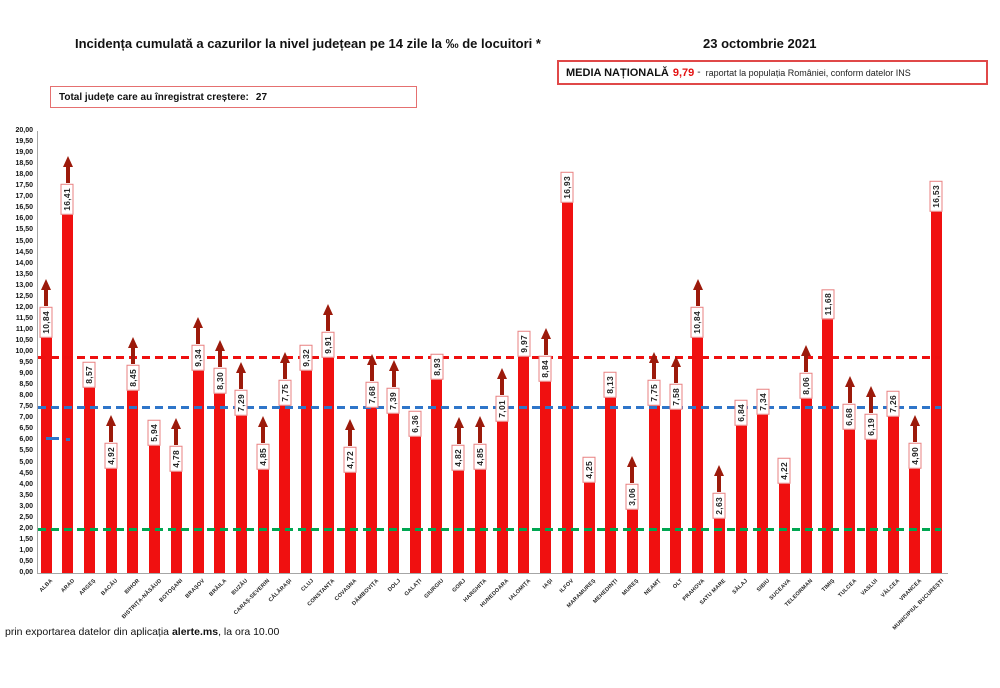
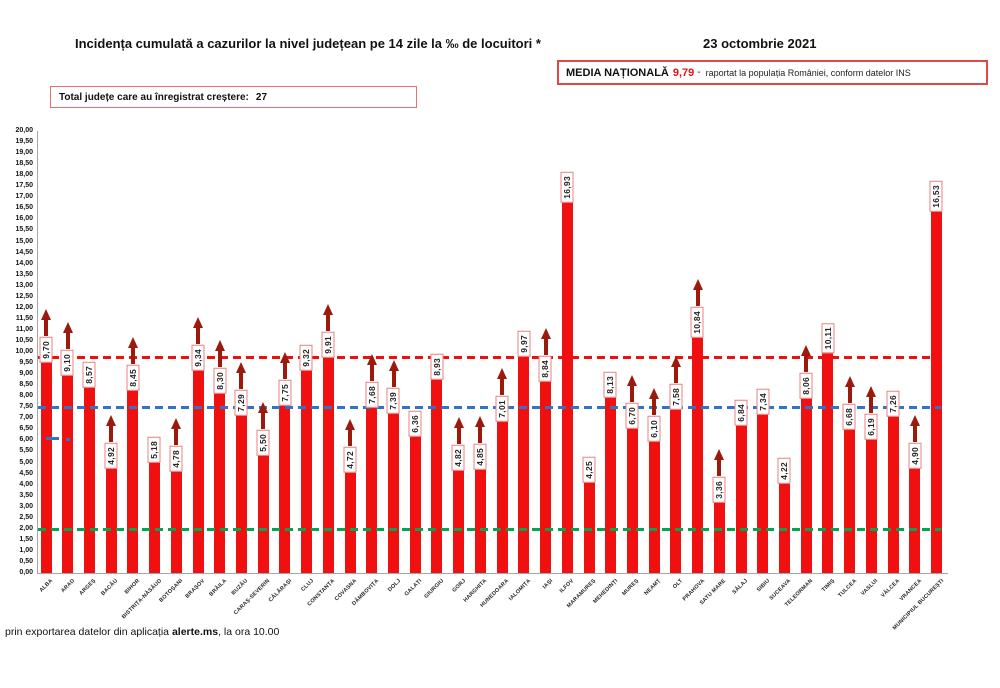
ALBA: 10,84 -> 9,70
ARAD: 16,41 -> 9,10
BISTRIȚA-NĂSĂUD: 5,94 -> 5,18
CARAȘ-SEVERIN: 4,85 -> 5,50
MUREȘ: 3,06 -> 6,70
NEAMȚ: 7,75 -> 6,10
SATU MARE: 2,63 -> 3,36
TIMIȘ: 11,68 -> 10,11
